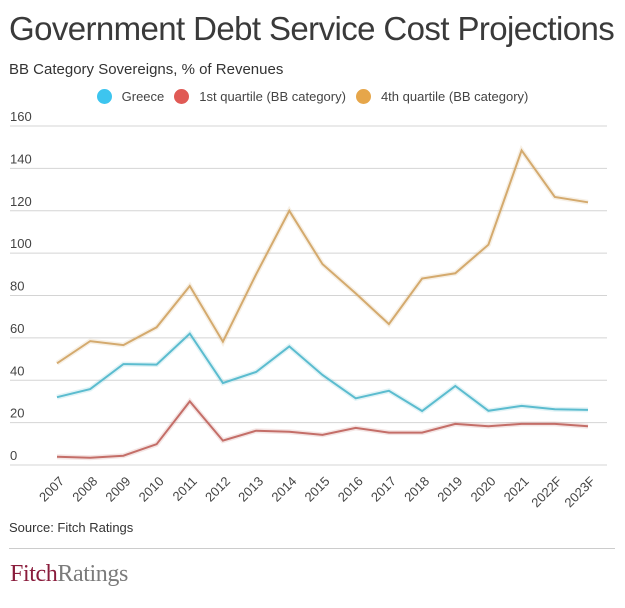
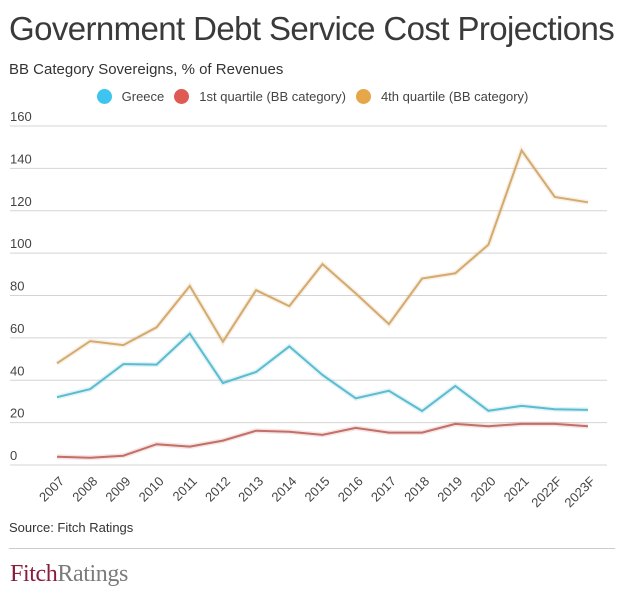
1st quartile (BB category)/2011: 30 -> 9
4th quartile (BB category)/2013: 90 -> 82
4th quartile (BB category)/2014: 120 -> 75
